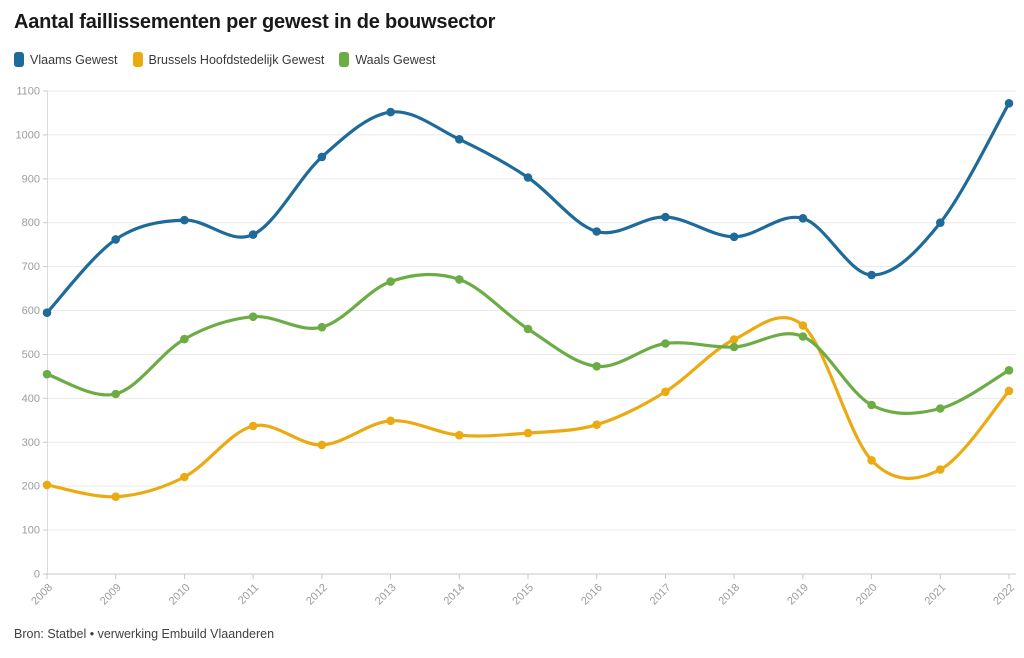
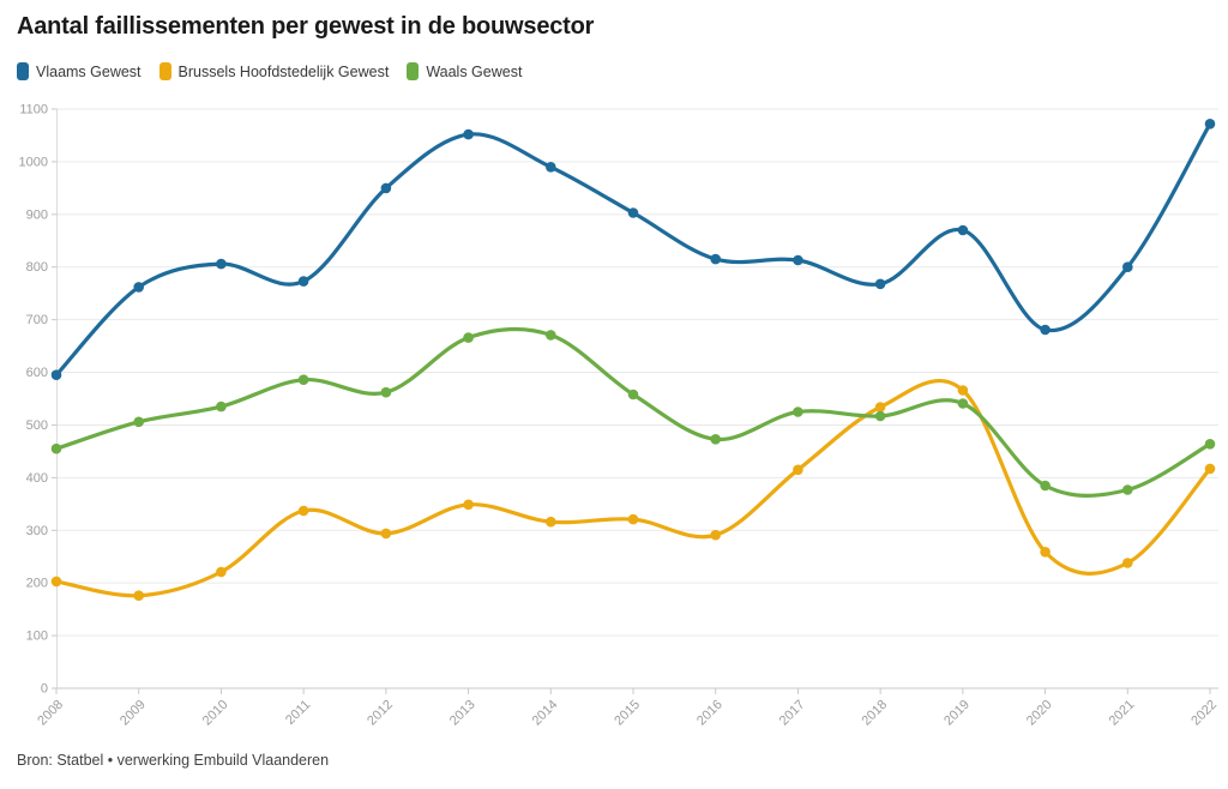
Waals Gewest/2009: 410 -> 510
Vlaams Gewest/2016: 780 -> 820
Brussels Hoofdstedelijk Gewest/2016: 340 -> 290
Vlaams Gewest/2019: 810 -> 870
